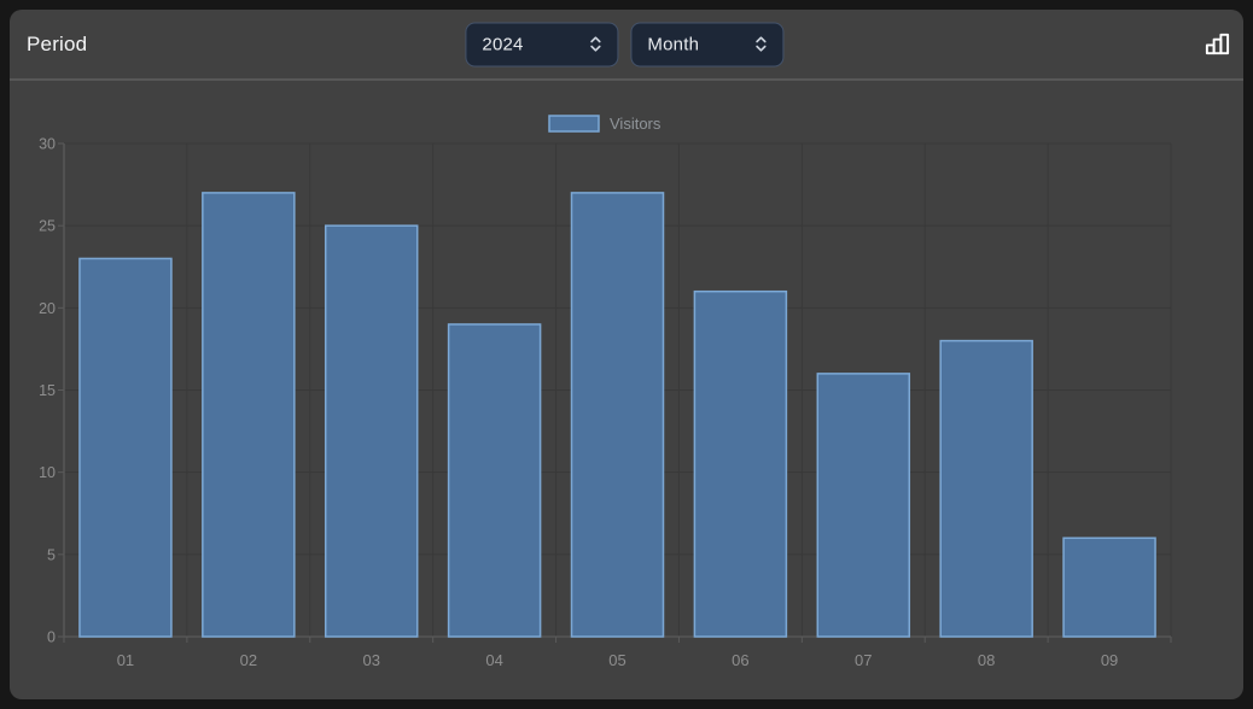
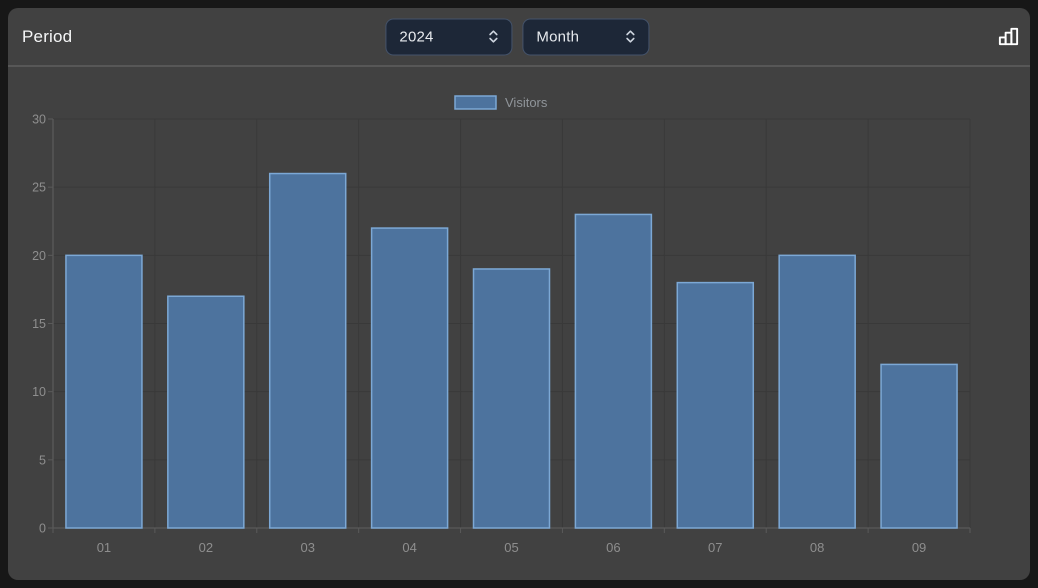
01: 23 -> 20
02: 27 -> 17
03: 25 -> 26
04: 19 -> 22
05: 27 -> 19
06: 21 -> 23
07: 16 -> 18
08: 18 -> 20
09: 6 -> 12
